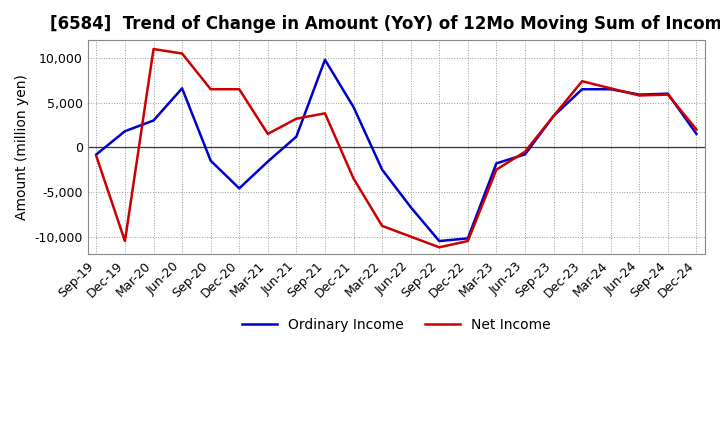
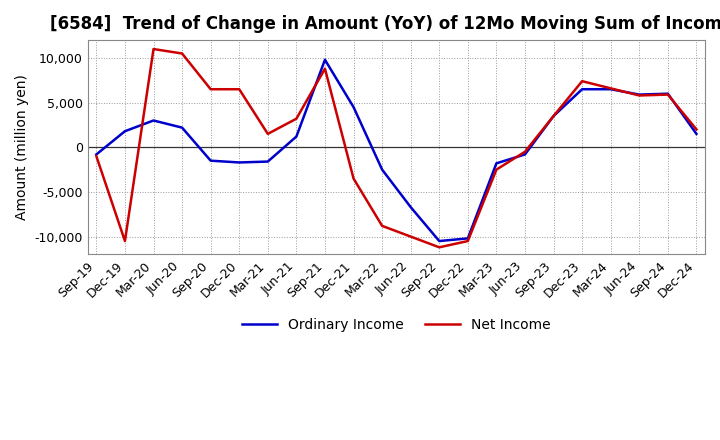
Ordinary Income/Jun-20: 6,600 -> 2,200
Ordinary Income/Dec-20: -4,600 -> -1,700
Net Income/Sep-21: 3,800 -> 8,800
